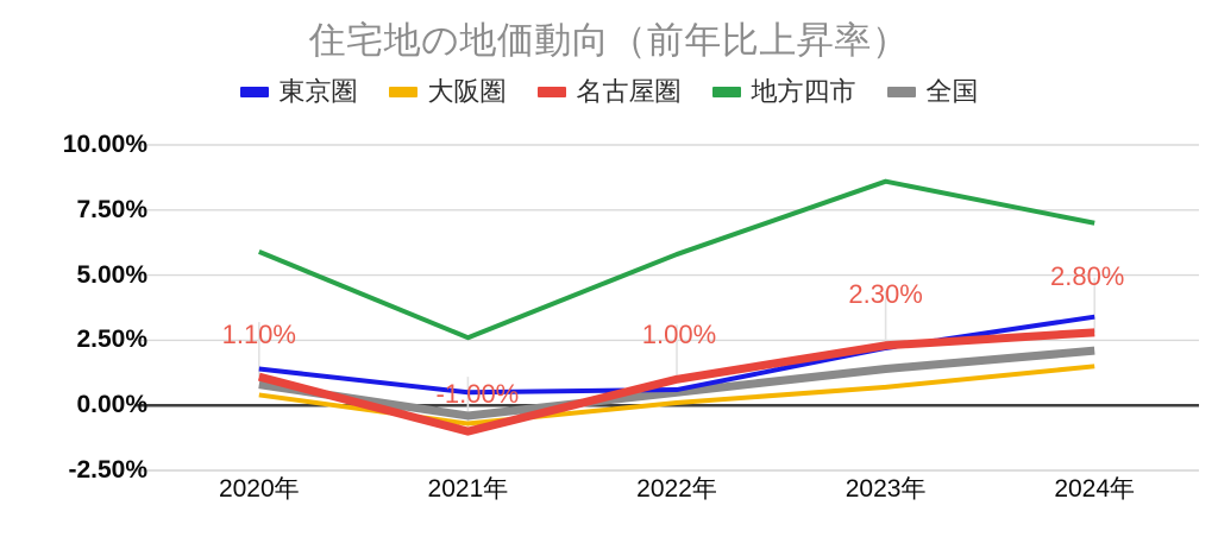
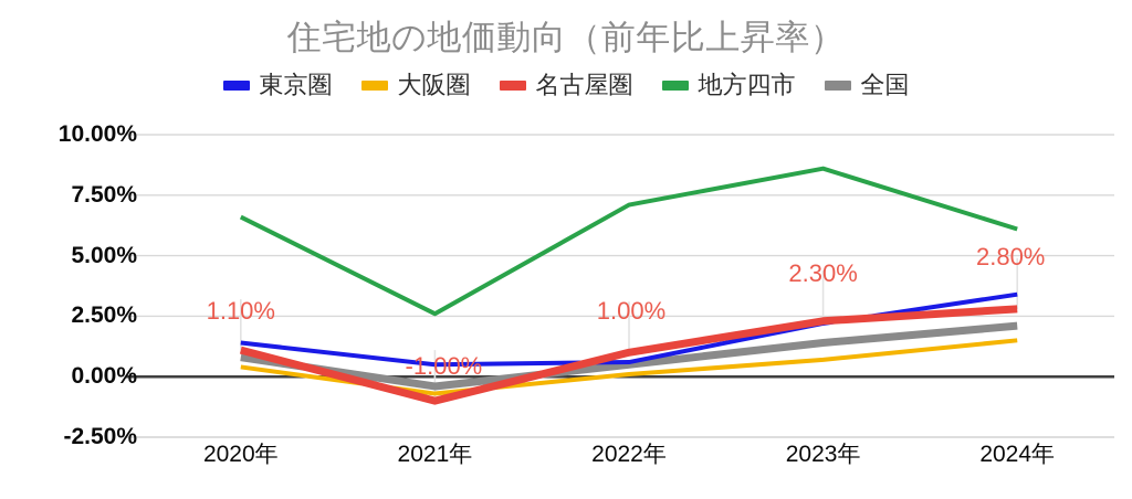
地方四市/2020年: 5.9% -> 6.6%
地方四市/2022年: 5.8% -> 7.1%
地方四市/2024年: 7.0% -> 6.1%
